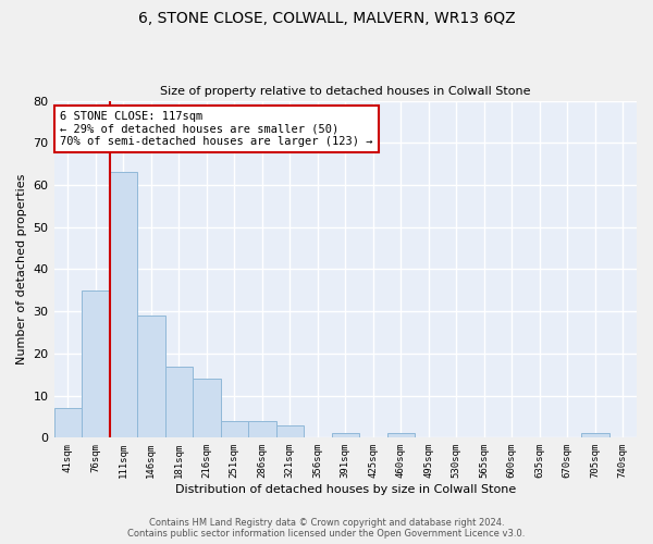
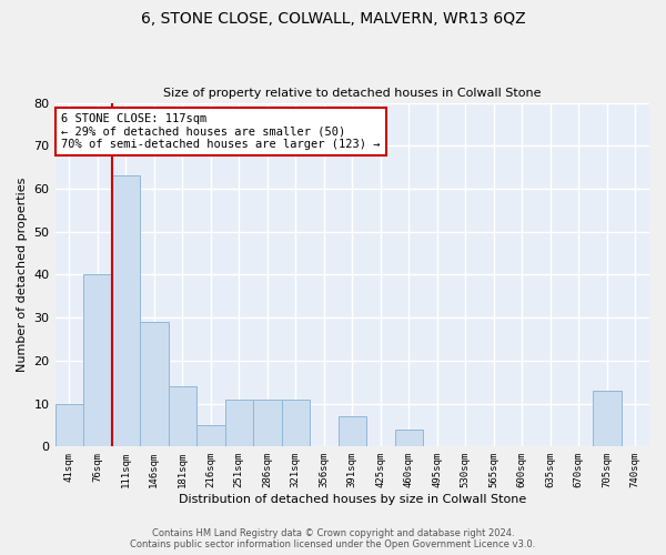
41sqm: 7 -> 10
76sqm: 35 -> 40
181sqm: 17 -> 14
216sqm: 14 -> 5
251sqm: 4 -> 11
286sqm: 4 -> 11
321sqm: 3 -> 11
391sqm: 1 -> 7
460sqm: 1 -> 4
705sqm: 1 -> 13
